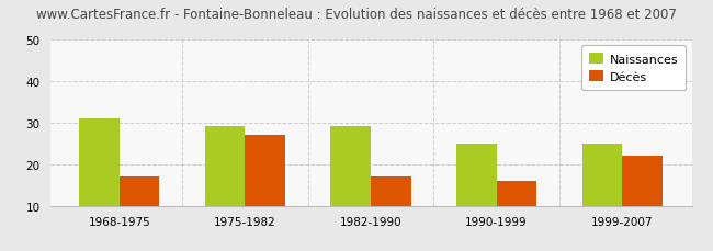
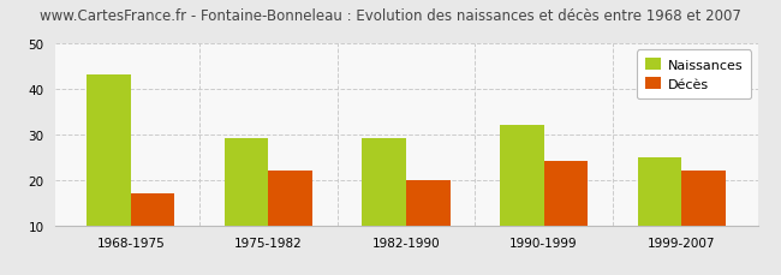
Naissances/1968-1975: 31 -> 43
Décès/1975-1982: 27 -> 22
Décès/1982-1990: 17 -> 20
Naissances/1990-1999: 25 -> 32
Décès/1990-1999: 16 -> 24
